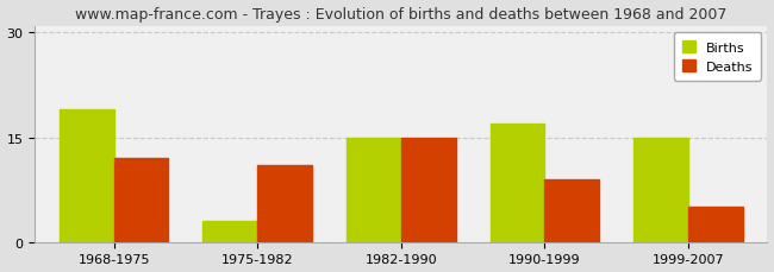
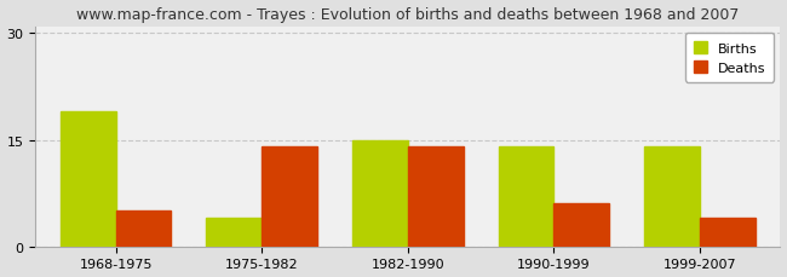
Deaths/1968-1975: 12 -> 5
Births/1975-1982: 3 -> 4
Deaths/1975-1982: 11 -> 14
Deaths/1982-1990: 15 -> 14
Births/1990-1999: 17 -> 14
Deaths/1990-1999: 9 -> 6
Births/1999-2007: 15 -> 14
Deaths/1999-2007: 5 -> 4
